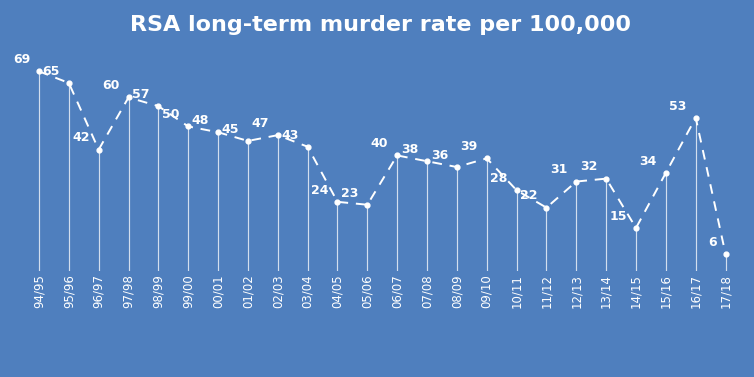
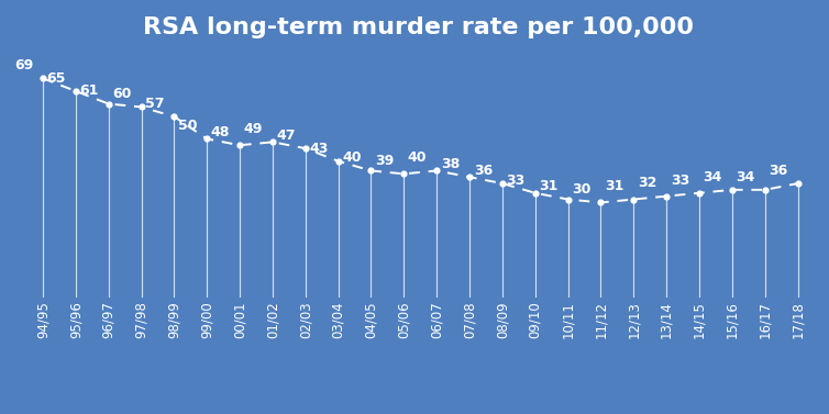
96/97: 42 -> 61
01/02: 45 -> 49
04/05: 24 -> 40
05/06: 23 -> 39
09/10: 39 -> 33
10/11: 28 -> 31
11/12: 22 -> 30
14/15: 15 -> 33
16/17: 53 -> 34
17/18: 6 -> 36
